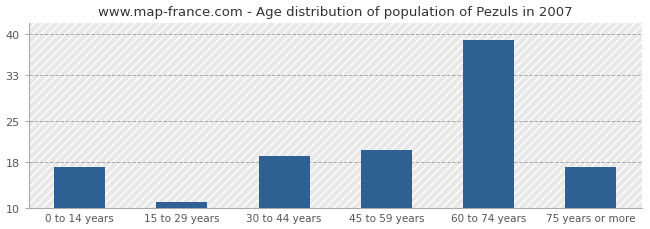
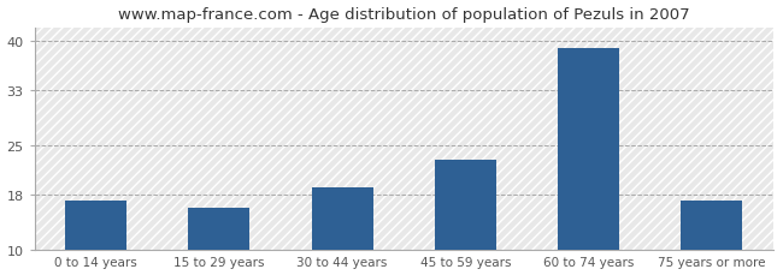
15 to 29 years: 11 -> 16
45 to 59 years: 20 -> 23
